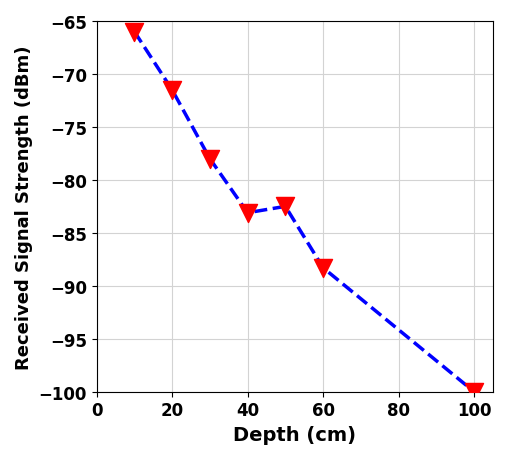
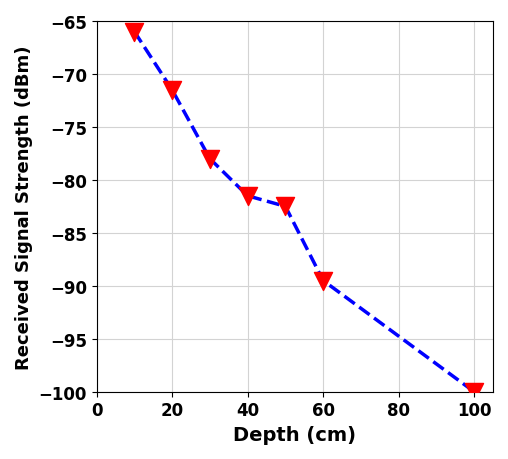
40: -83.1 -> -81.5
60: -88.3 -> -89.5
